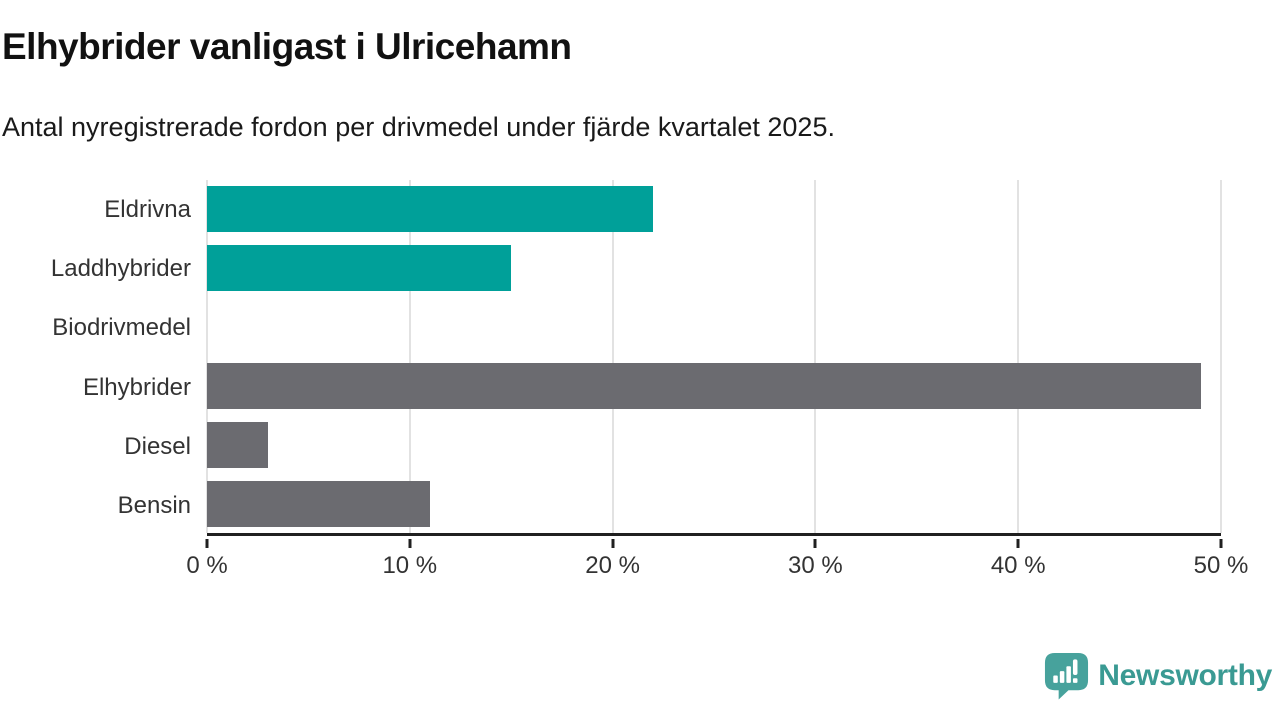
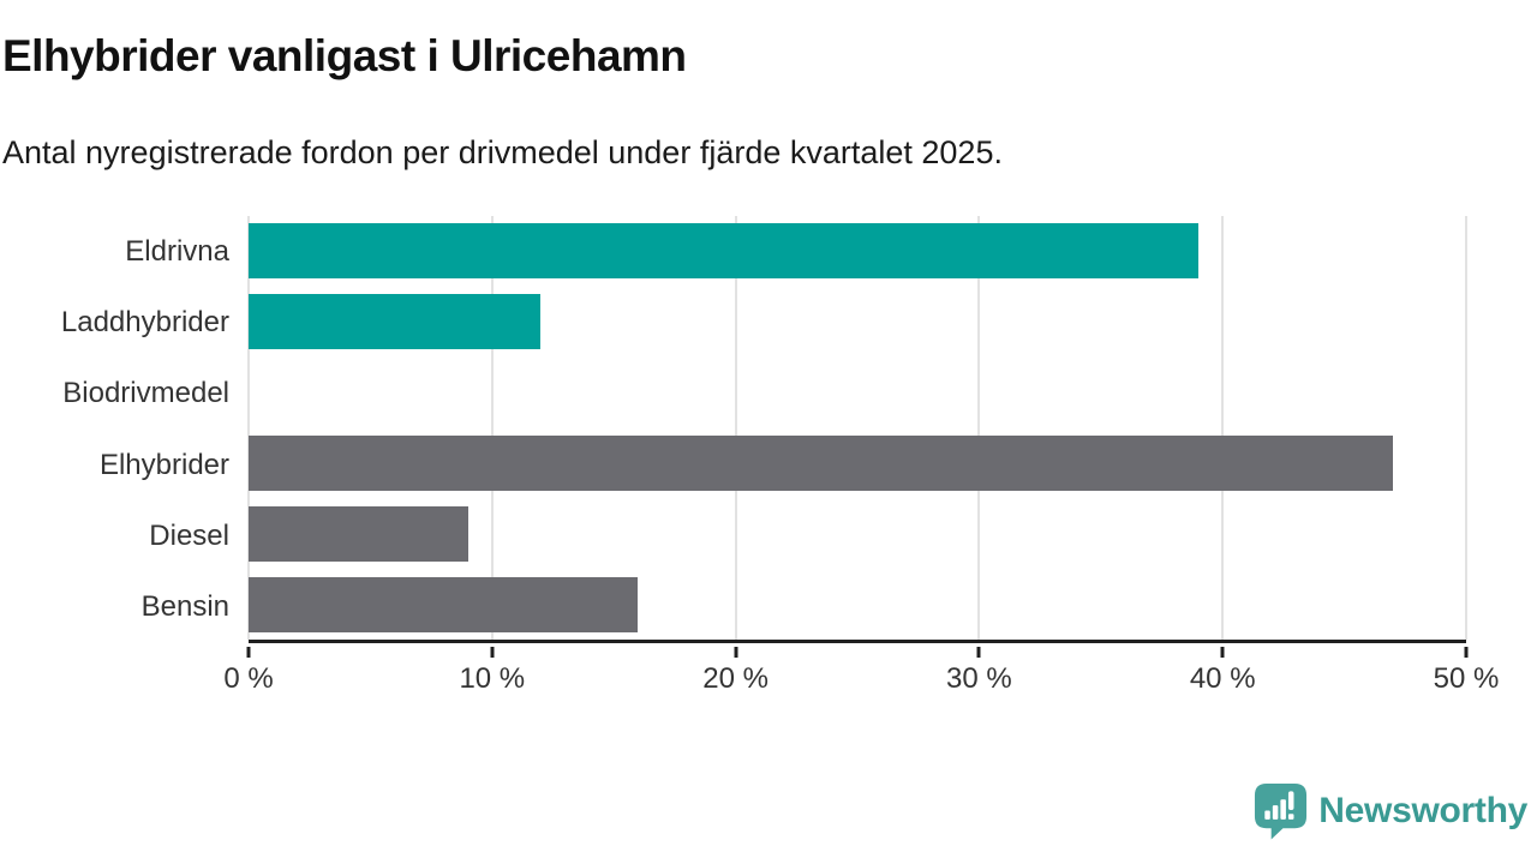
Eldrivna: 22% -> 39%
Laddhybrider: 15% -> 12%
Elhybrider: 49% -> 47%
Diesel: 3% -> 9%
Bensin: 11% -> 16%
